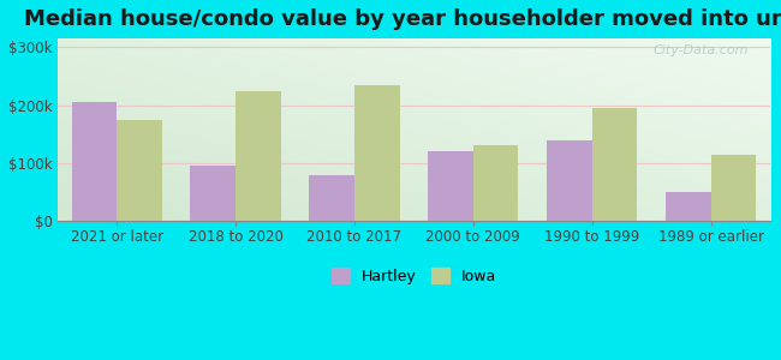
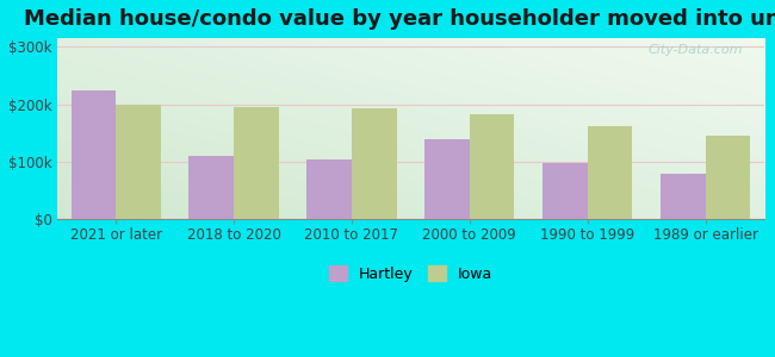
Hartley/2021 or later: $205k -> $225k
Iowa/2021 or later: $175k -> $200k
Hartley/2018 to 2020: $95k -> $110k
Iowa/2018 to 2020: $225k -> $195k
Hartley/2010 to 2017: $80k -> $105k
Iowa/2010 to 2017: $235k -> $193k
Hartley/2000 to 2009: $120k -> $140k
Iowa/2000 to 2009: $130k -> $182k
Hartley/1990 to 1999: $140k -> $97k
Iowa/1990 to 1999: $195k -> $162k
Hartley/1989 or earlier: $50k -> $80k
Iowa/1989 or earlier: $115k -> $145k
